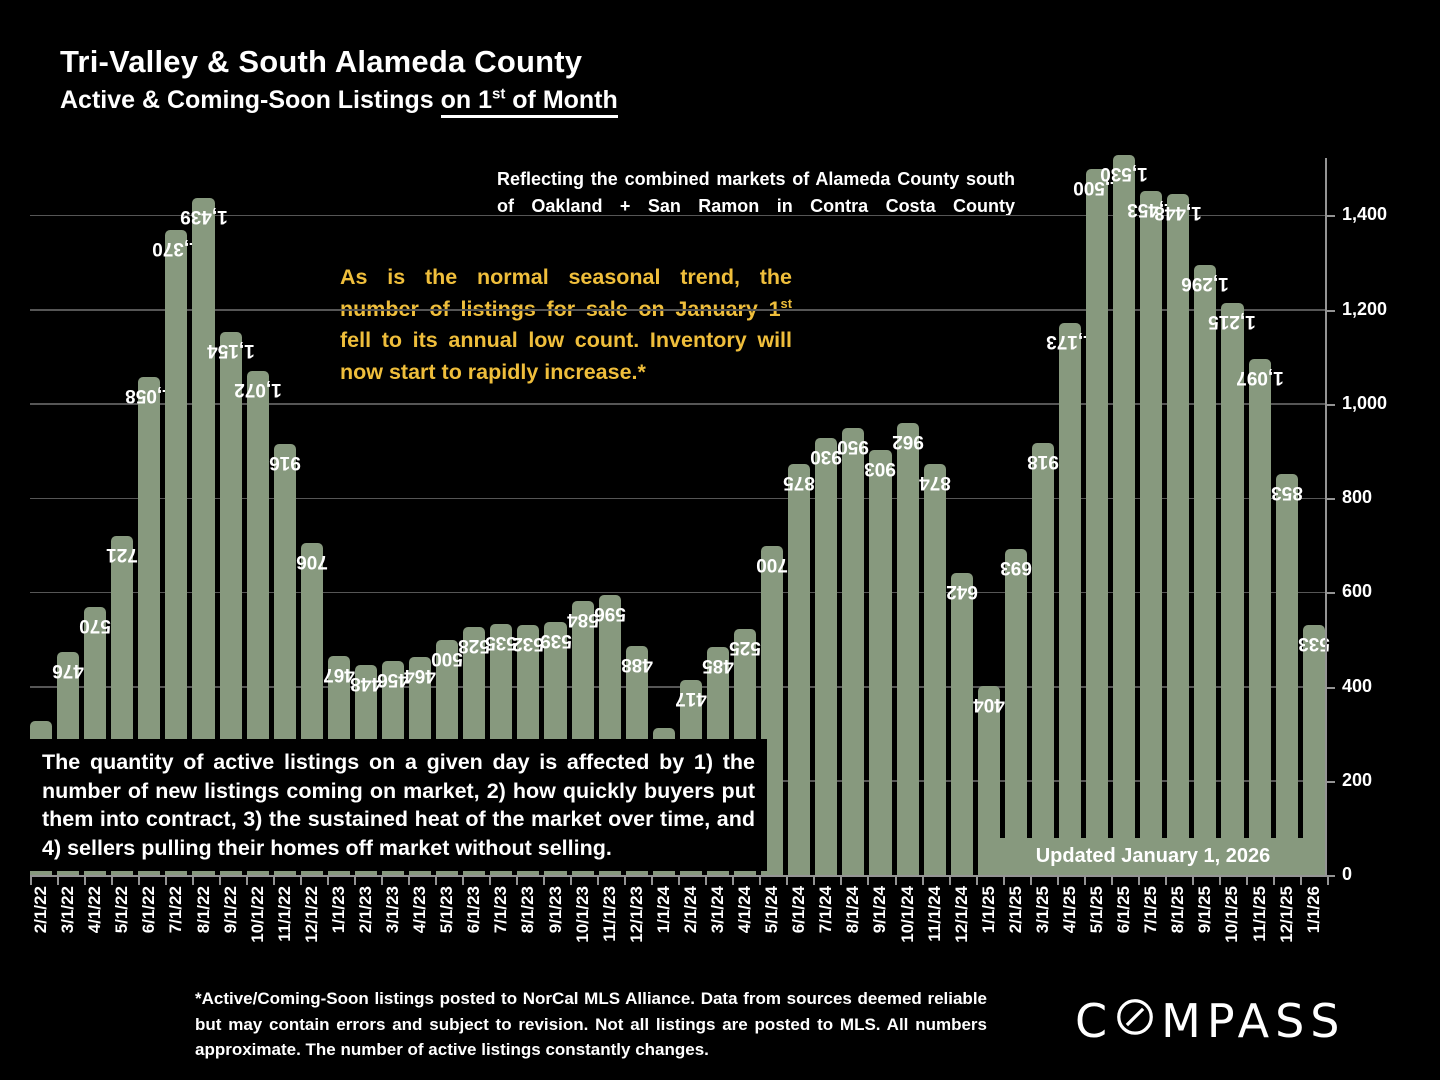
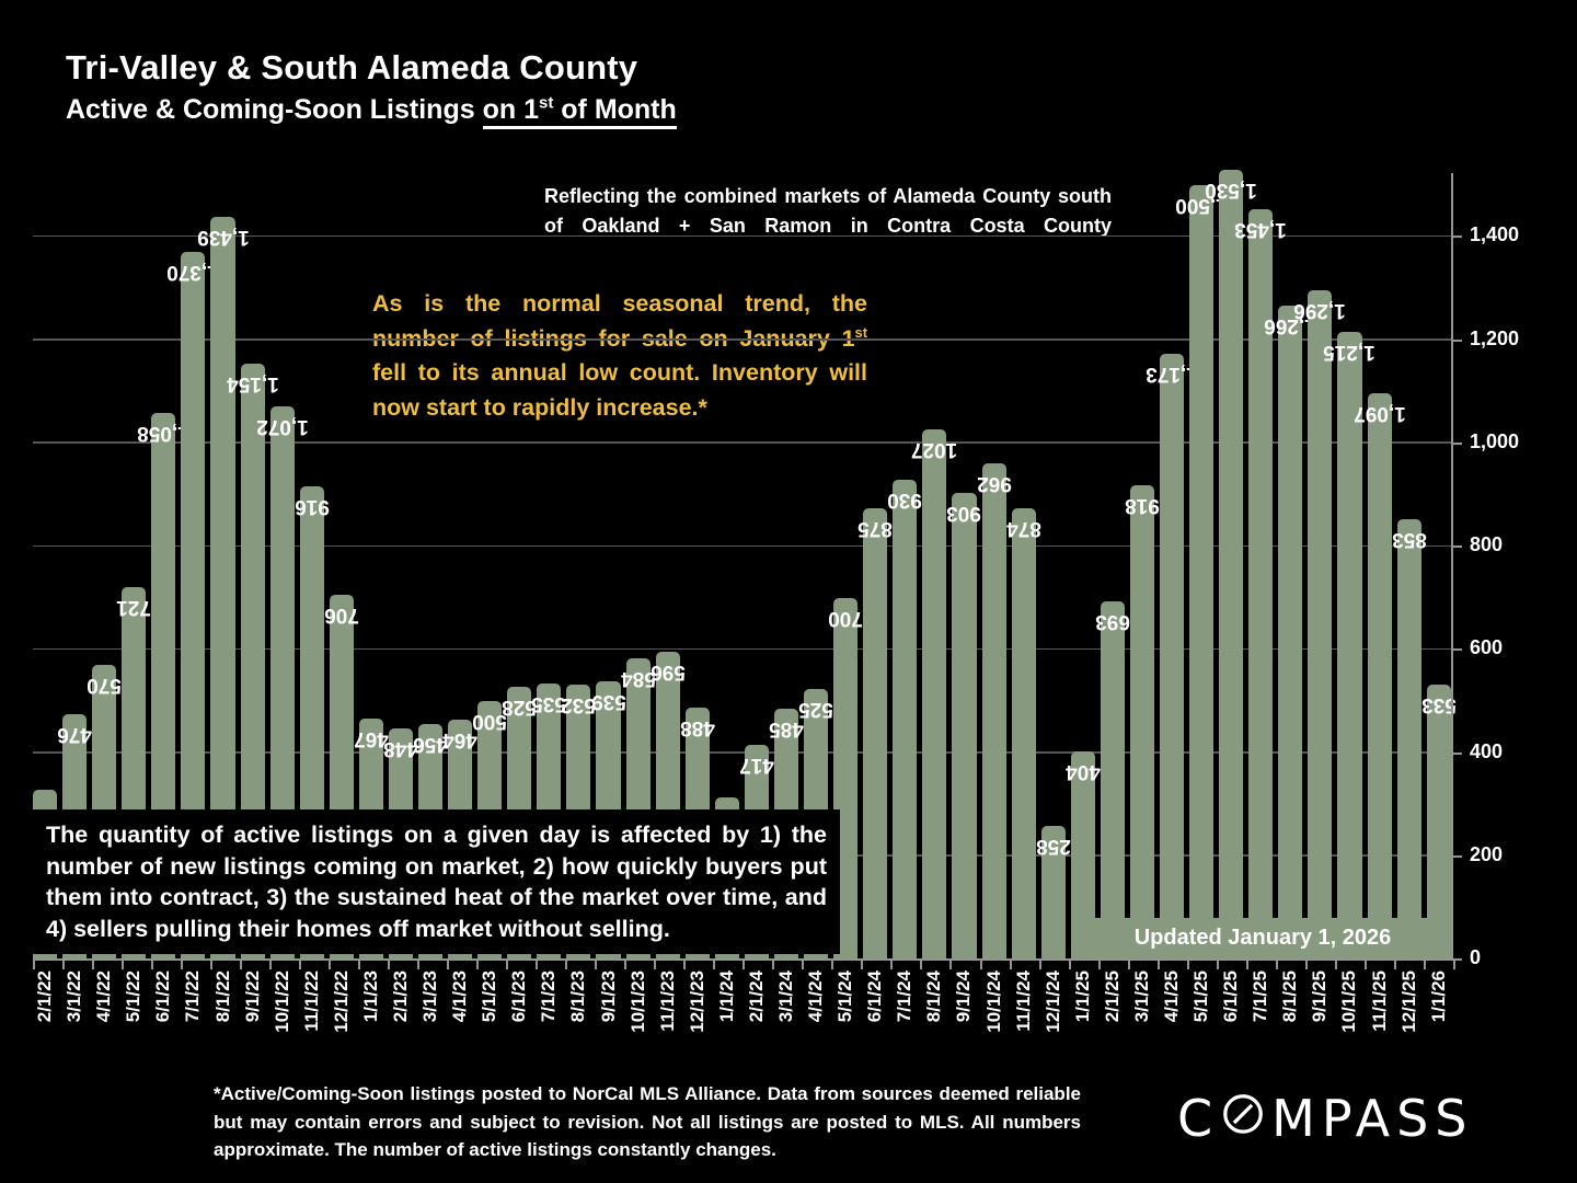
8/1/24: 950 -> 1027
12/1/24: 642 -> 258
8/1/25: 1,448 -> 1,266
